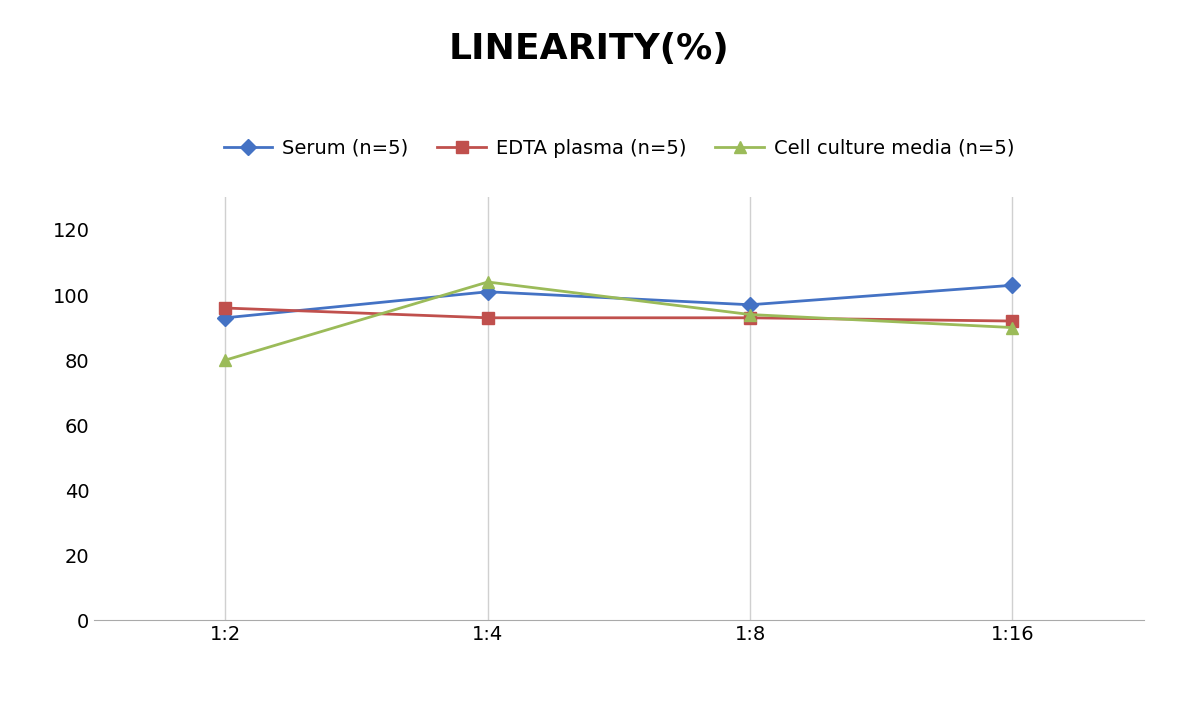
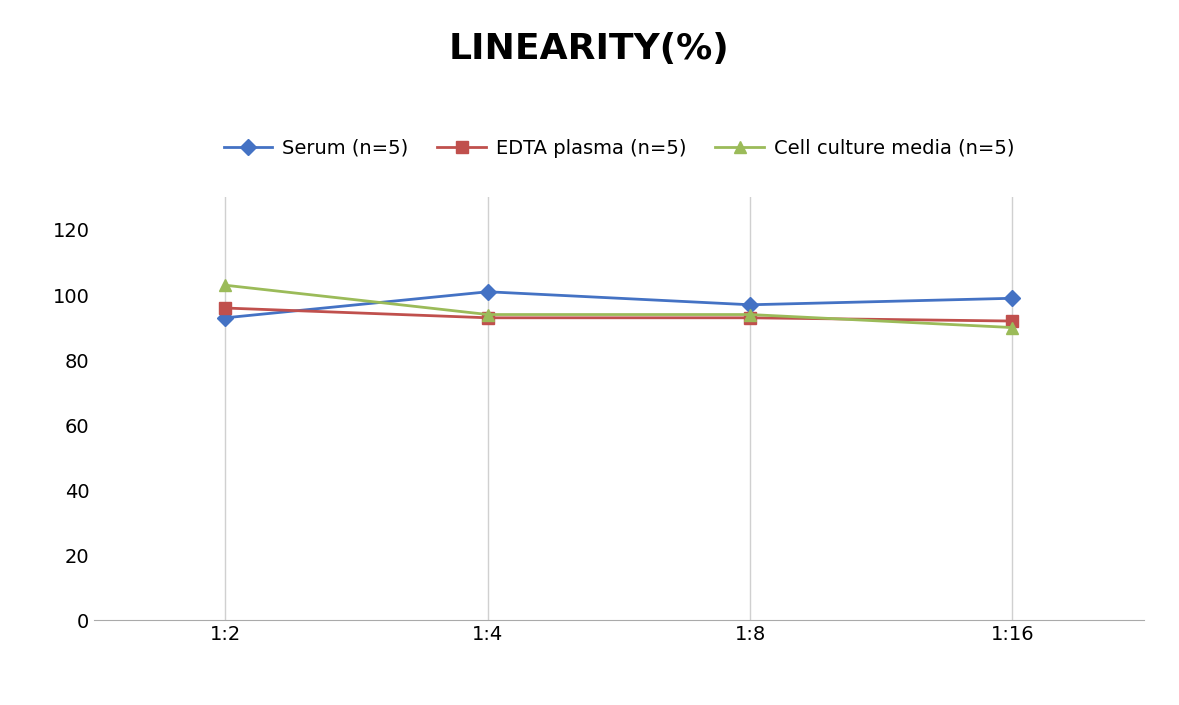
Cell culture media (n=5)/1:2: 80 -> 103
Cell culture media (n=5)/1:4: 104 -> 94
Serum (n=5)/1:16: 103 -> 99
